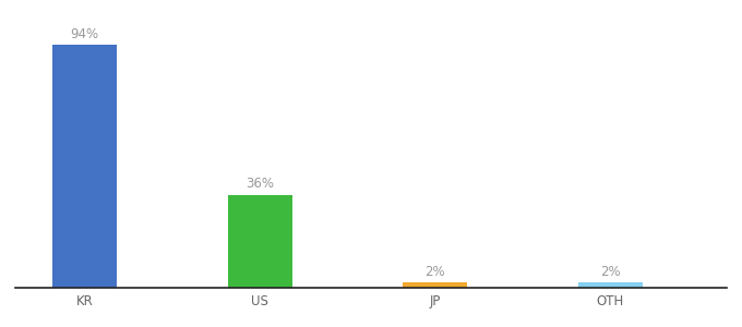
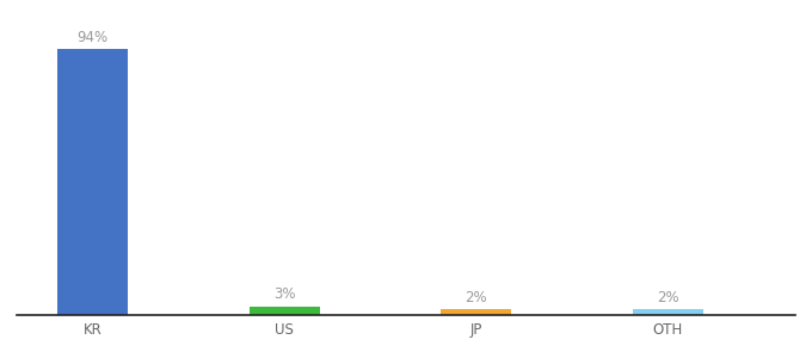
US: 36% -> 3%
